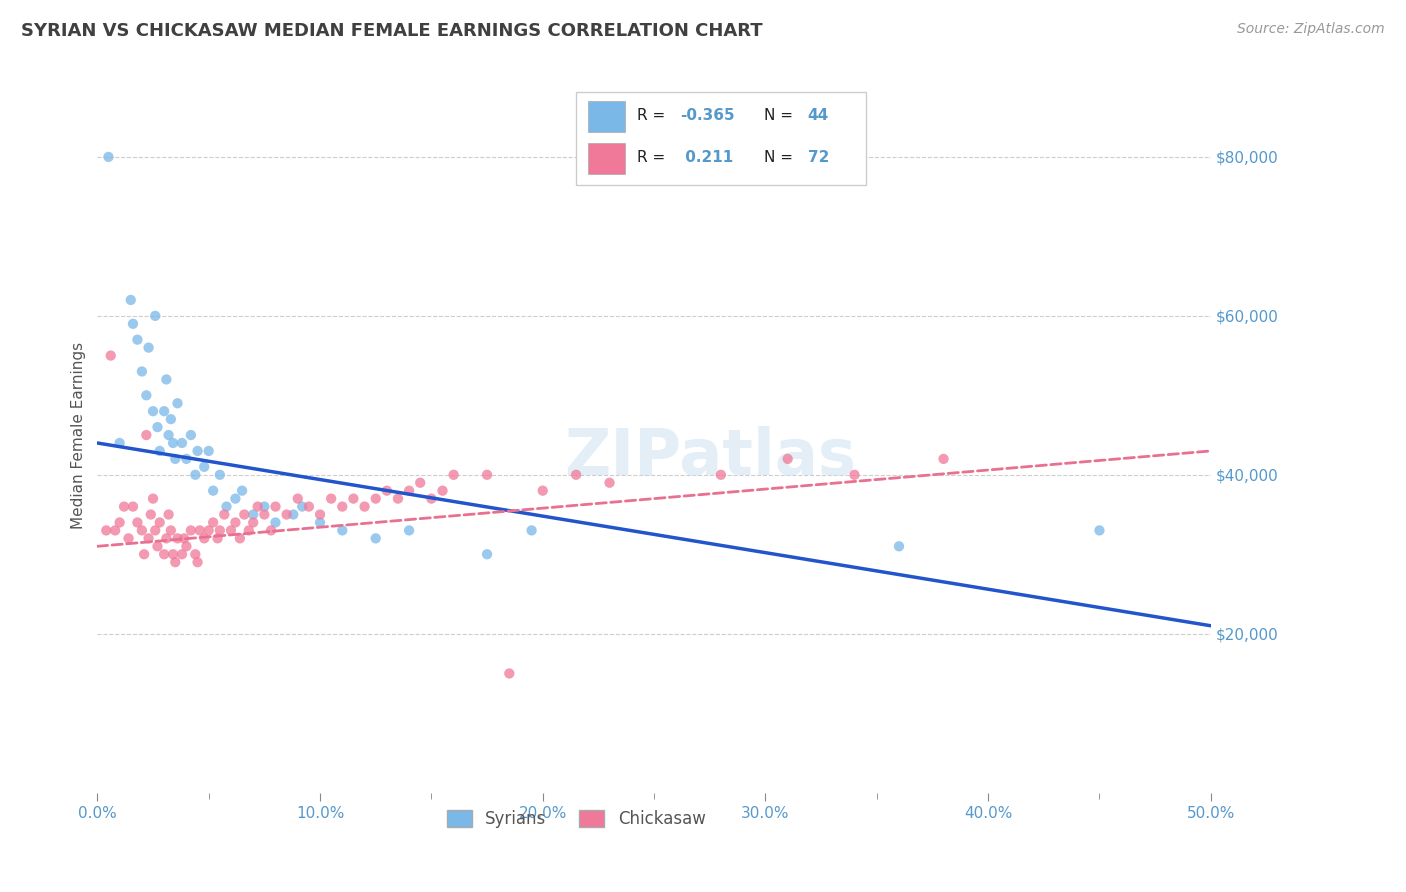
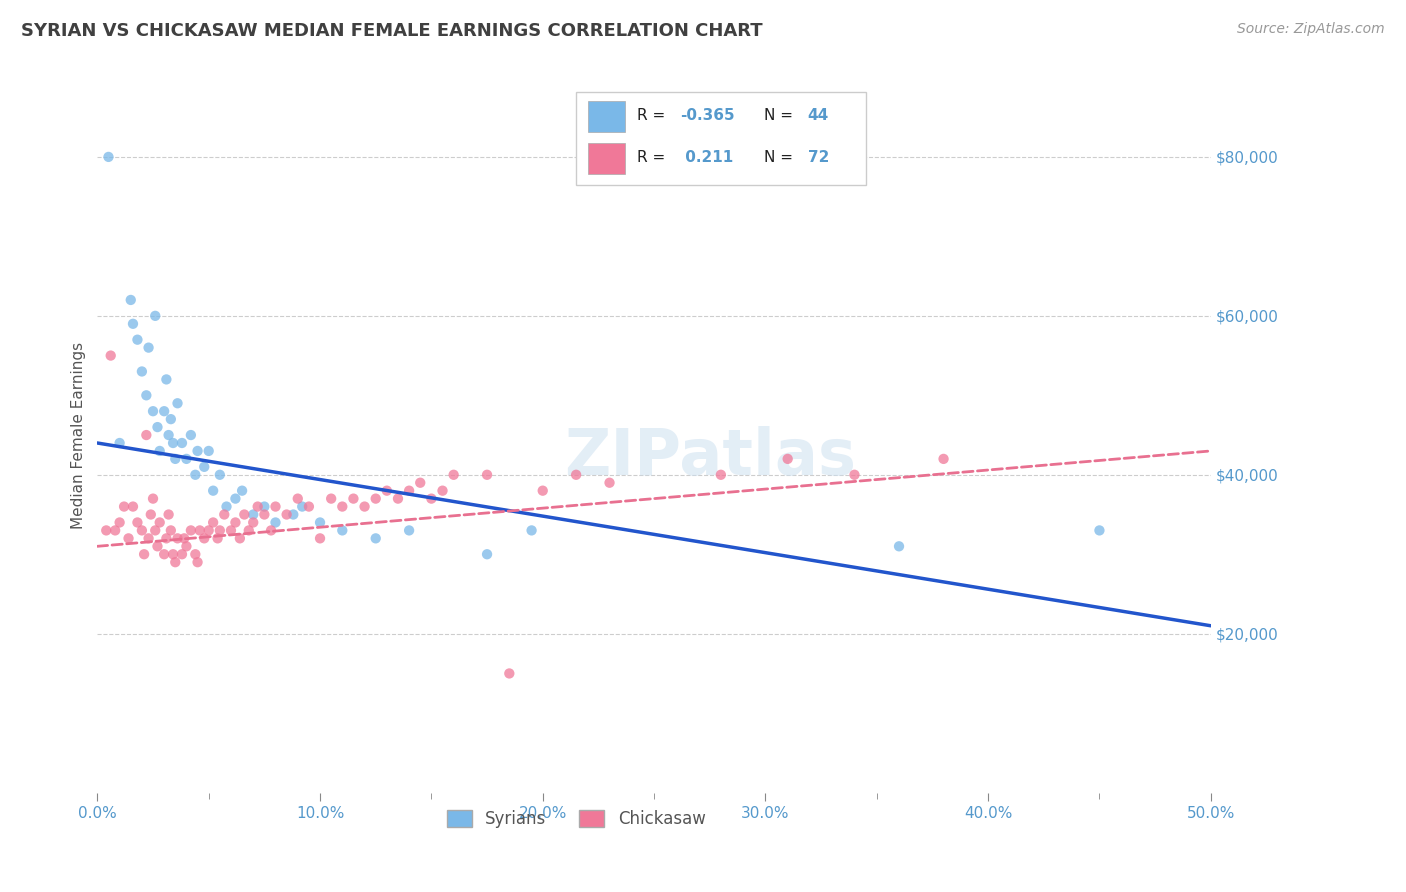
Chickasaw/10.0%: $35,000 -> $32,000
